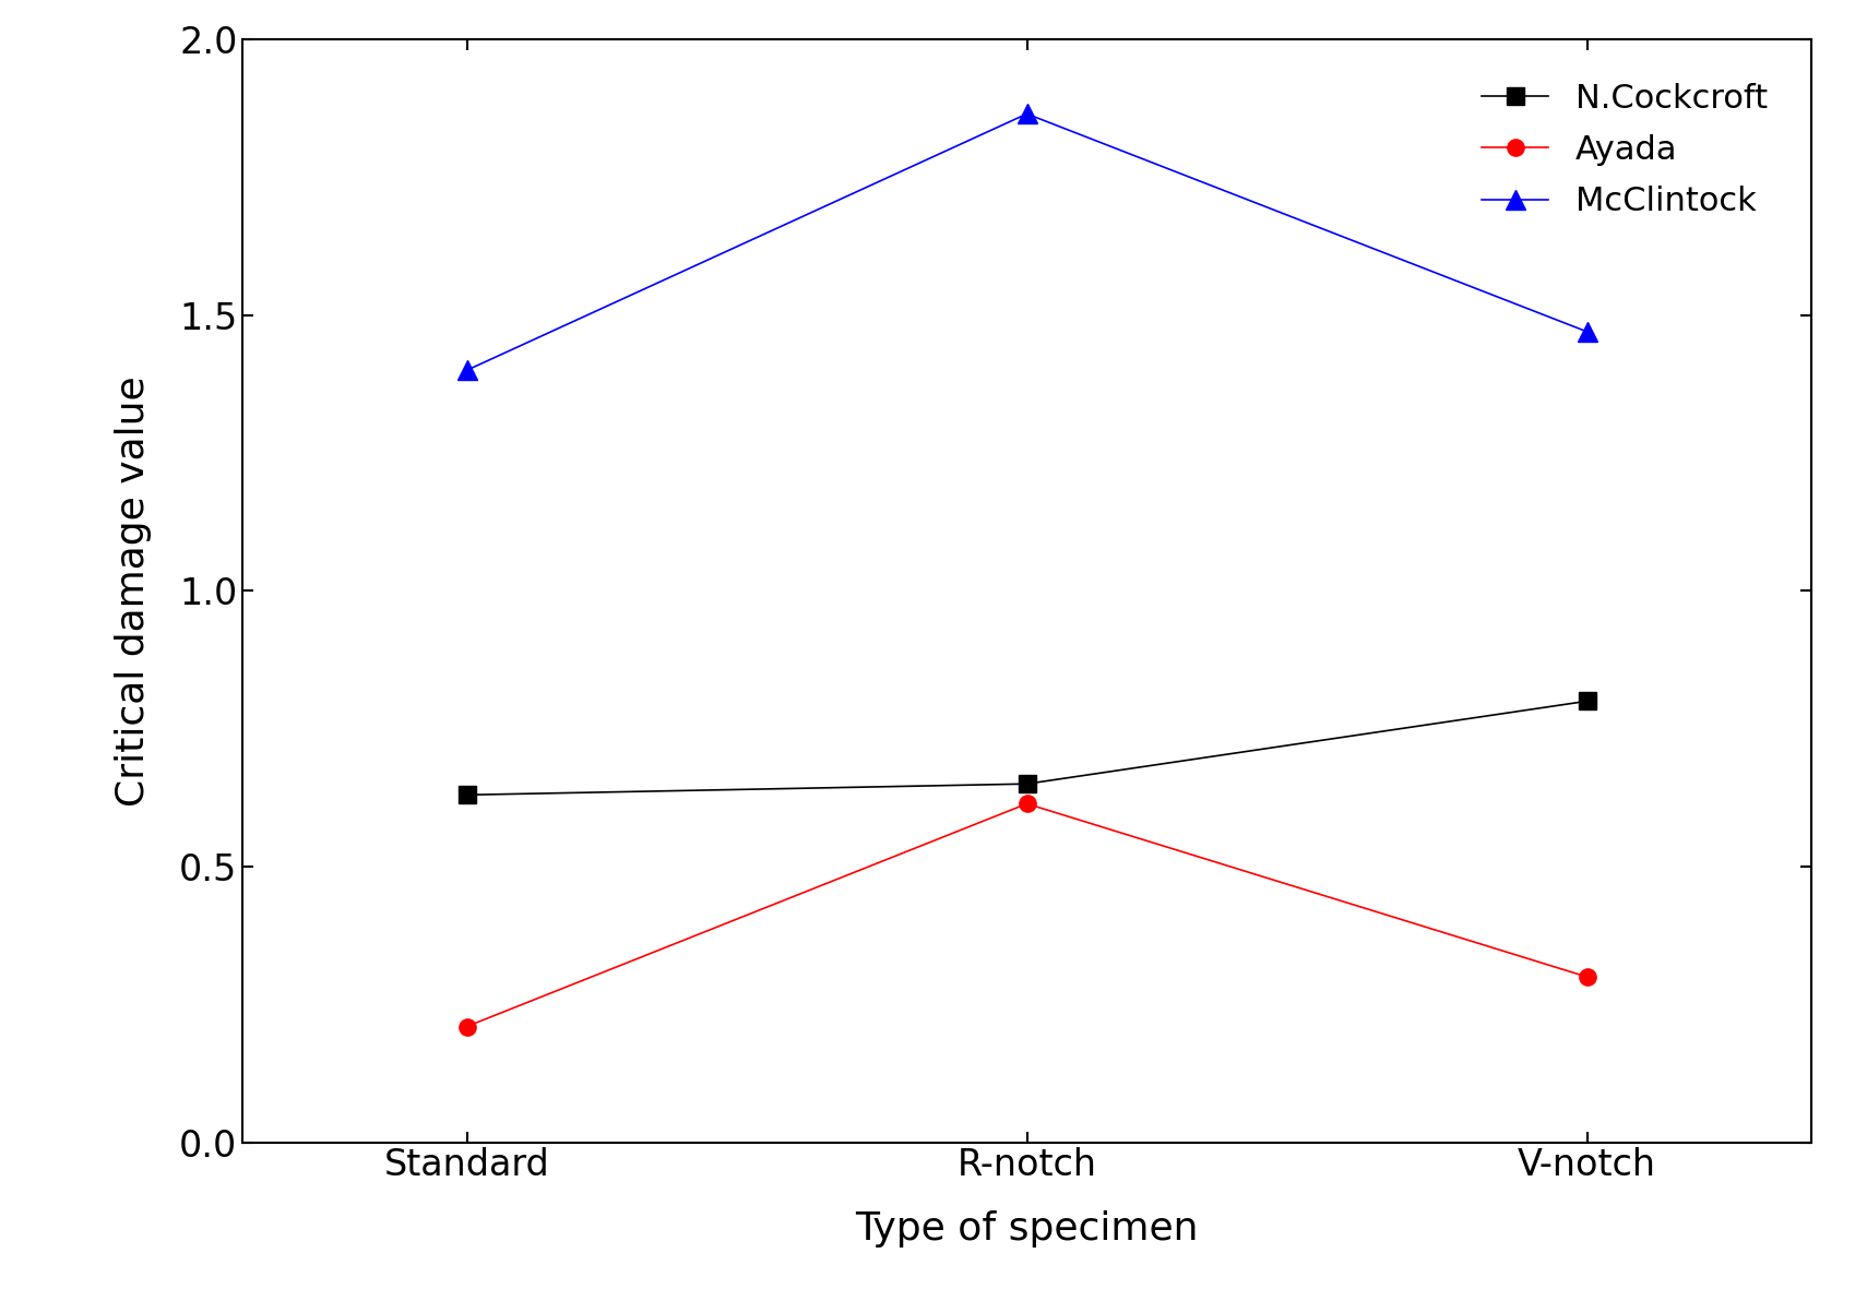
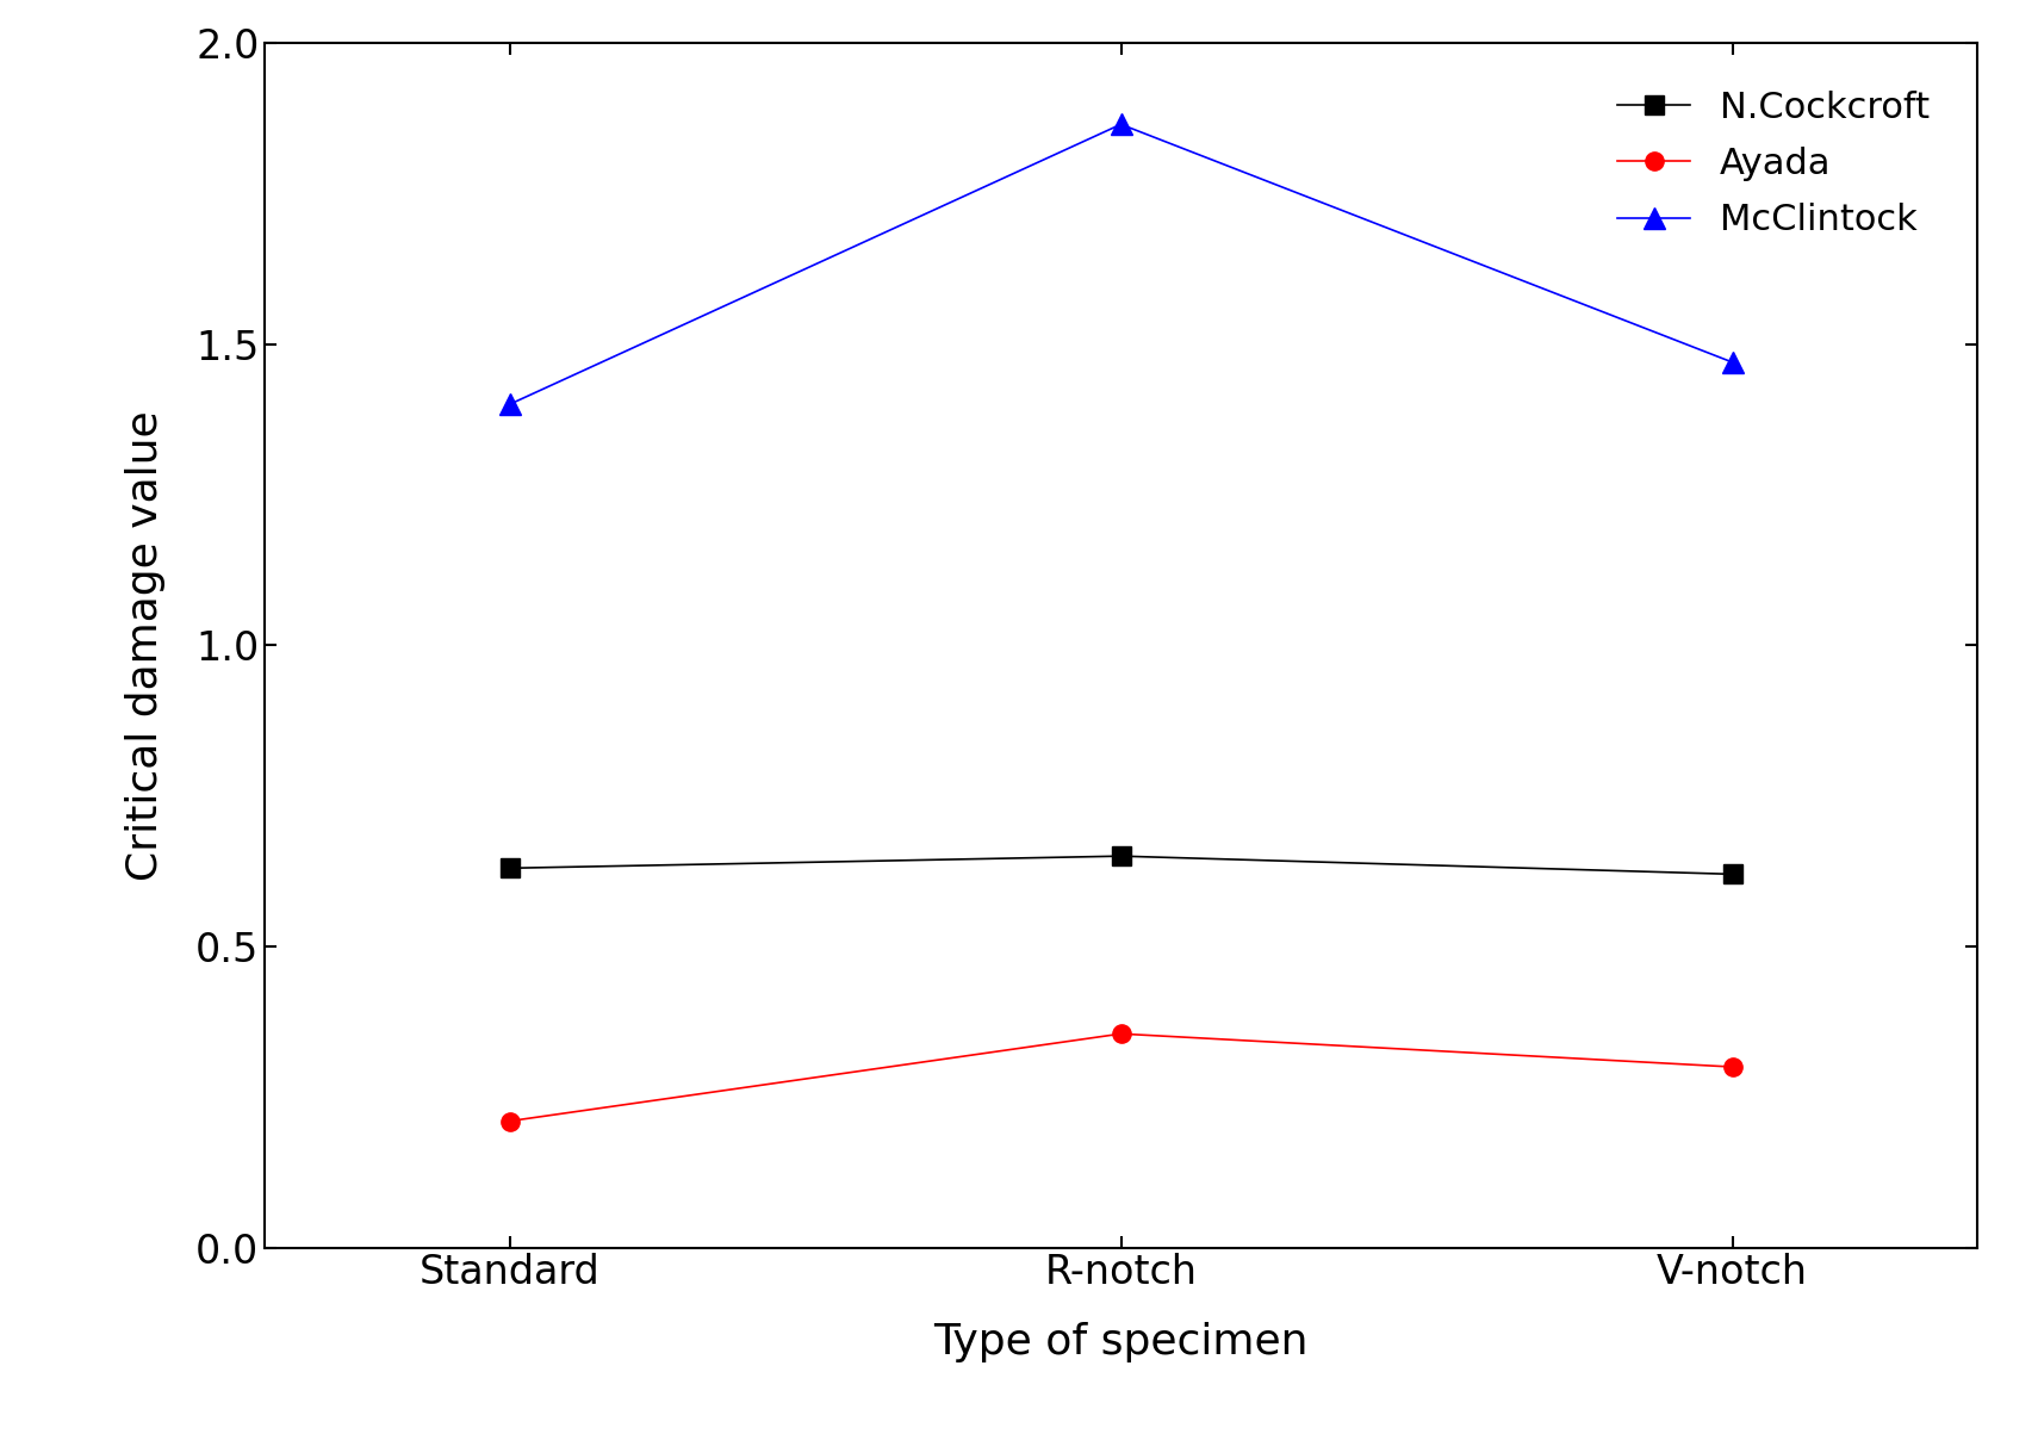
Ayada/R-notch: 0.614 -> 0.355
N.Cockcroft/V-notch: 0.80 -> 0.62
